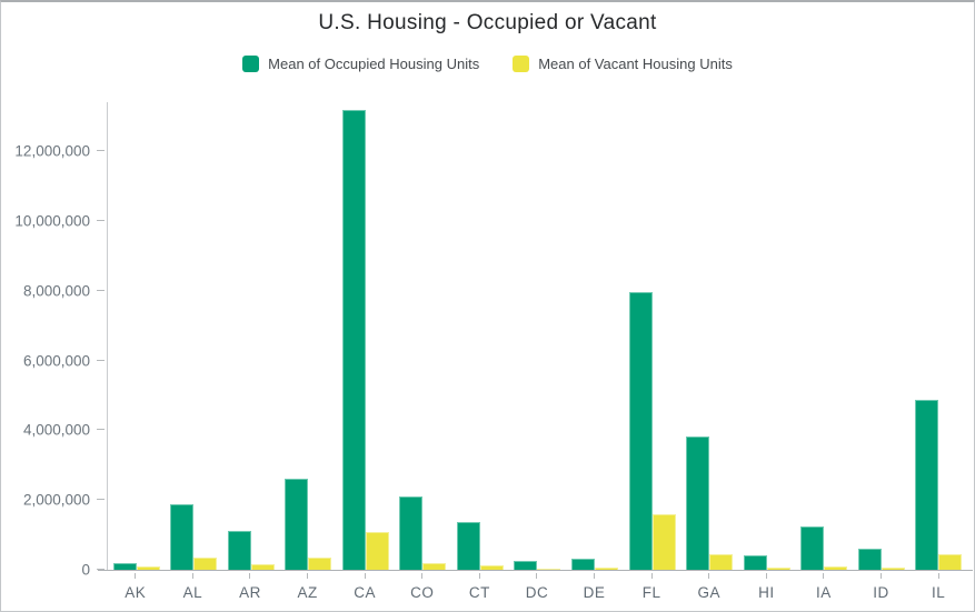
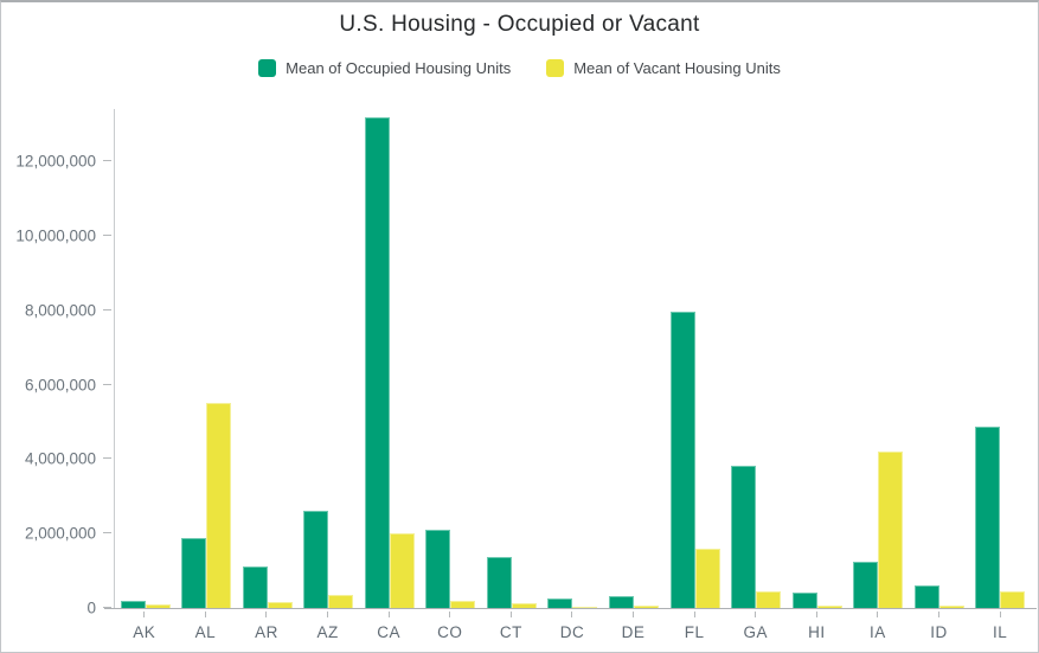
Mean of Vacant Housing Units/AL: 400000 -> 5500000
Mean of Vacant Housing Units/CA: 1100000 -> 2000000
Mean of Vacant Housing Units/IA: 100000 -> 4200000
